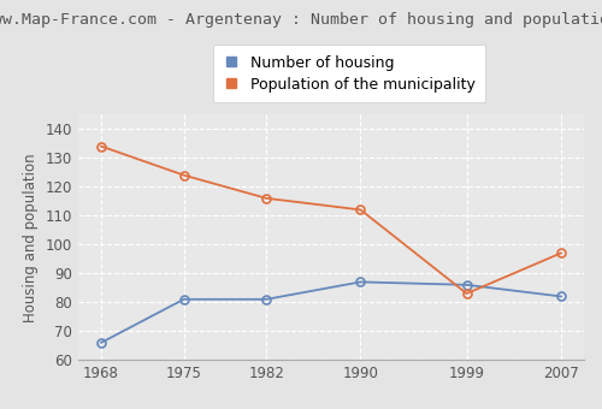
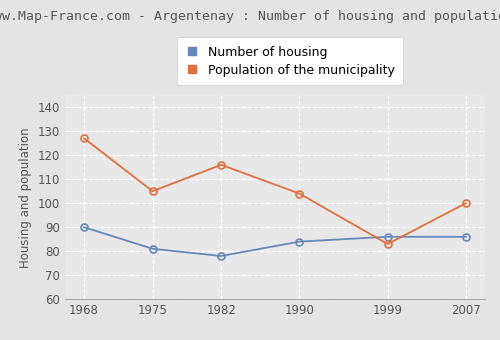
Number of housing/1968: 66 -> 90
Population of the municipality/1968: 134 -> 127
Population of the municipality/1975: 124 -> 105
Number of housing/1982: 81 -> 78
Number of housing/1990: 87 -> 84
Population of the municipality/1990: 112 -> 104
Number of housing/2007: 82 -> 86
Population of the municipality/2007: 97 -> 100
